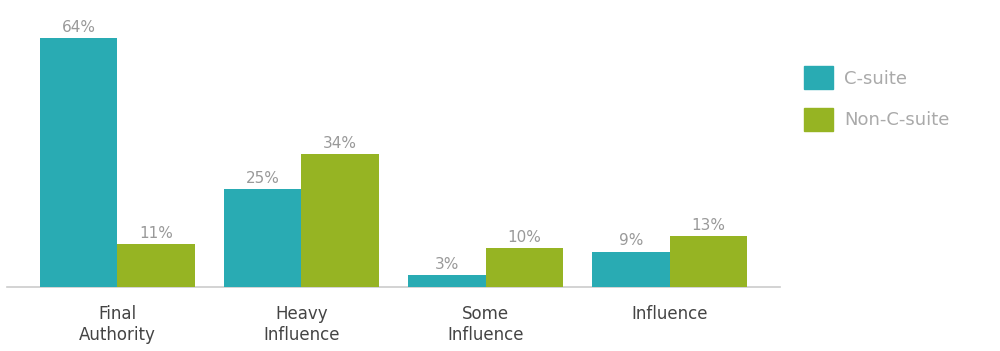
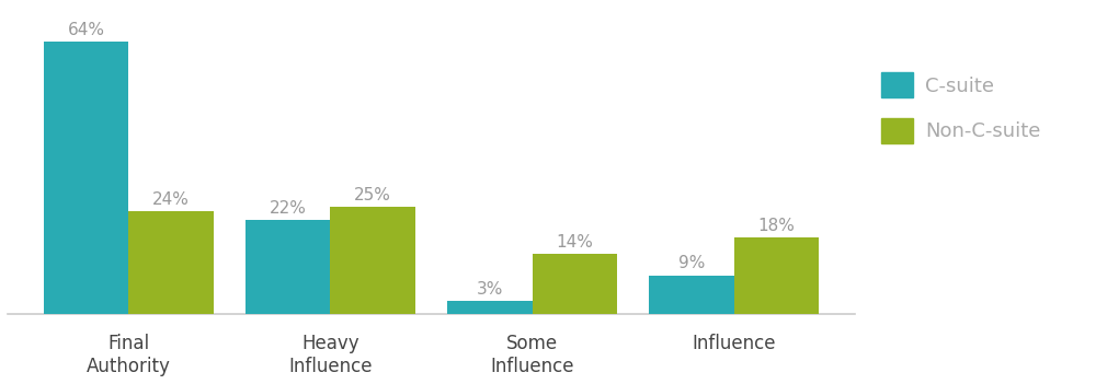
Non-C-suite/Final Authority: 11% -> 24%
C-suite/Heavy Influence: 25% -> 22%
Non-C-suite/Heavy Influence: 34% -> 25%
Non-C-suite/Some Influence: 10% -> 14%
Non-C-suite/Influence: 13% -> 18%
